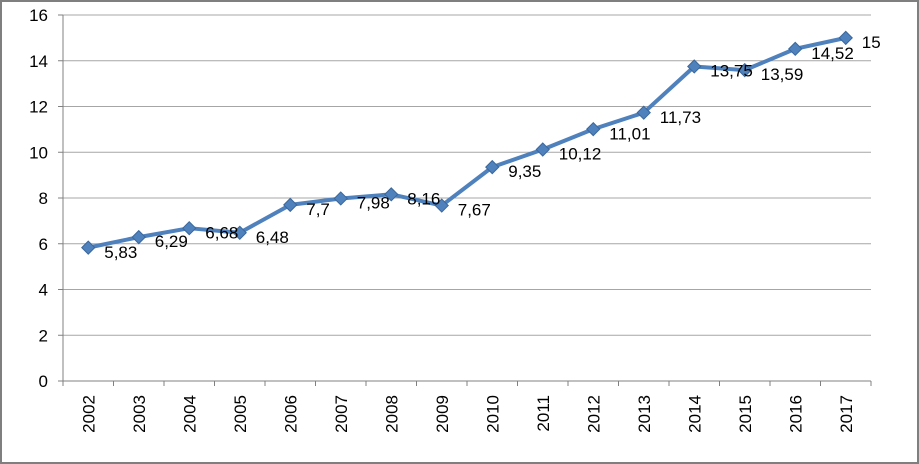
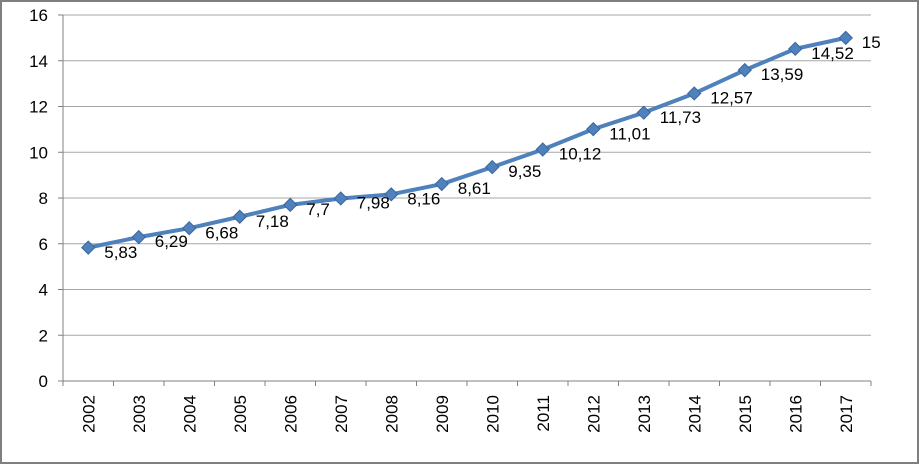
2005: 6,48 -> 7,18
2009: 7,67 -> 8,61
2014: 13,75 -> 12,57
